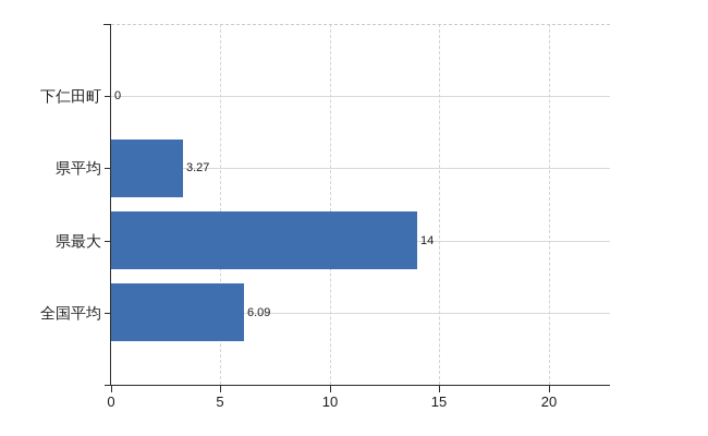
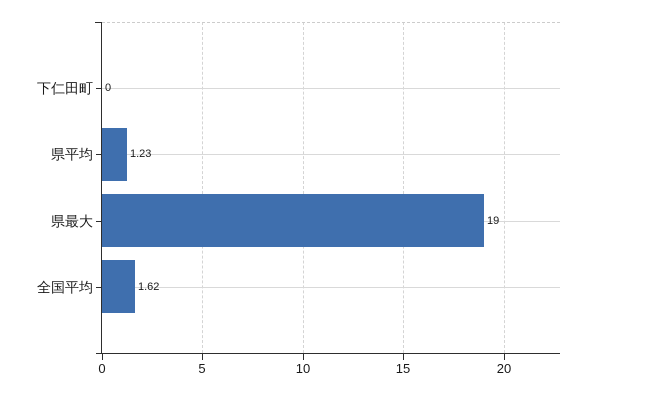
県平均: 3.27 -> 1.23
県最大: 14 -> 19
全国平均: 6.09 -> 1.62
